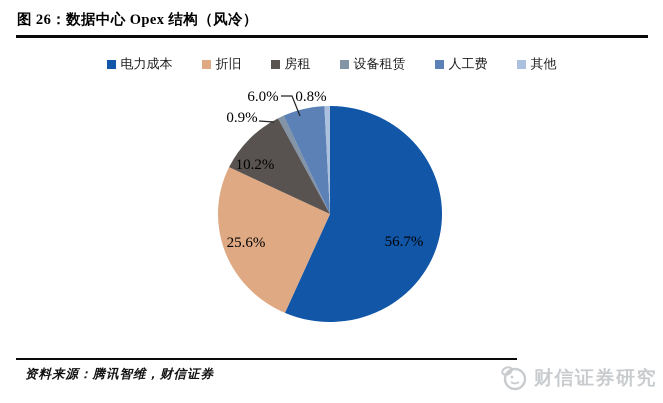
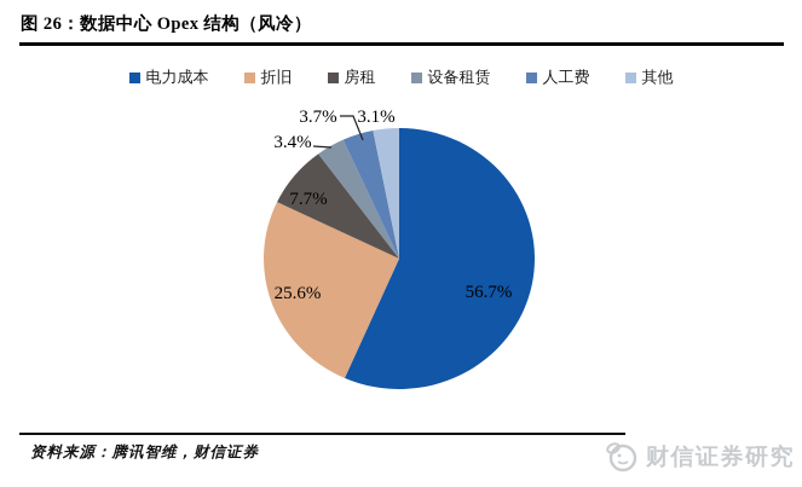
房租: 10.2% -> 7.7%
设备租赁: 0.9% -> 3.4%
人工费: 6.0% -> 3.7%
其他: 0.8% -> 3.1%
